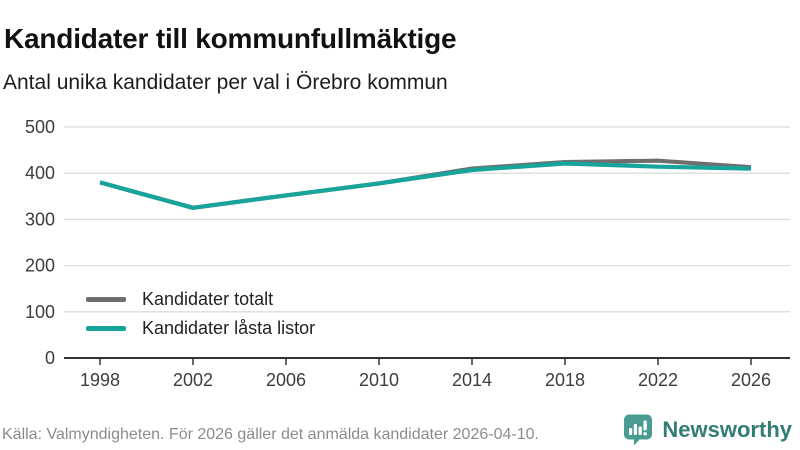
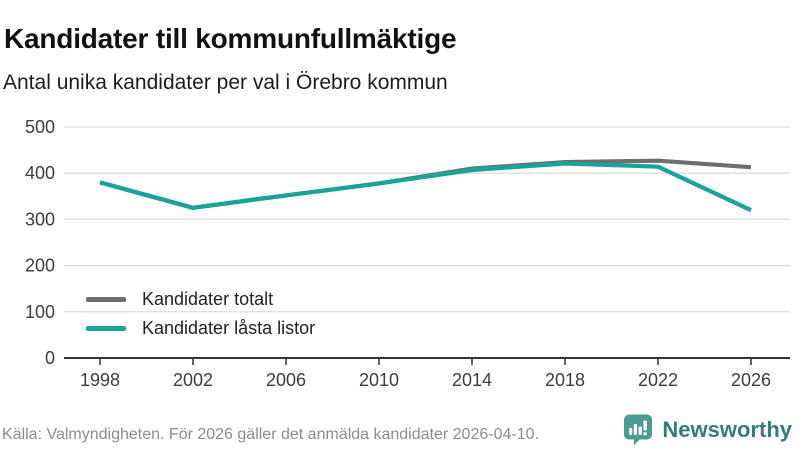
Kandidater låsta listor/2026: 410 -> 320
